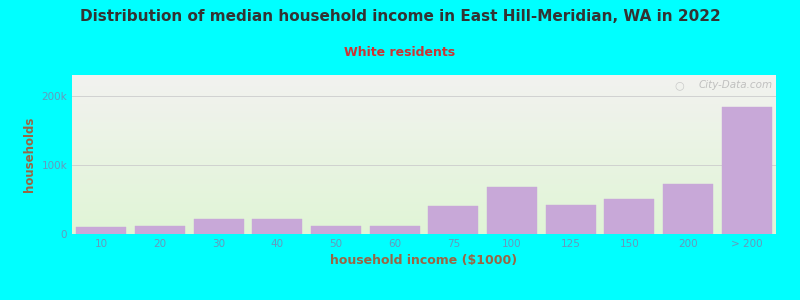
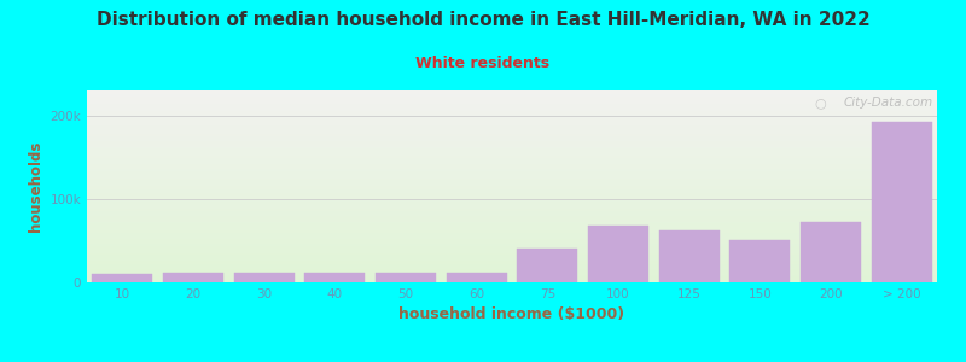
30: 22k -> 11k
40: 22k -> 11k
125: 42k -> 62k
> 200: 184k -> 193k
